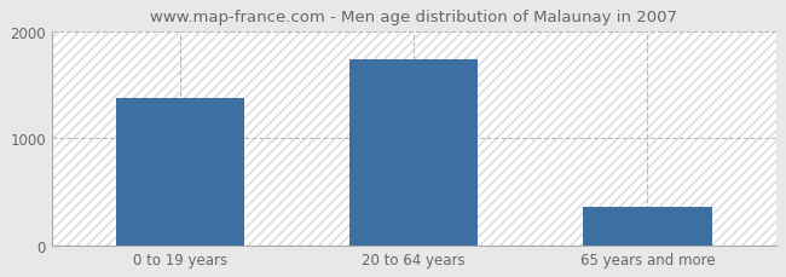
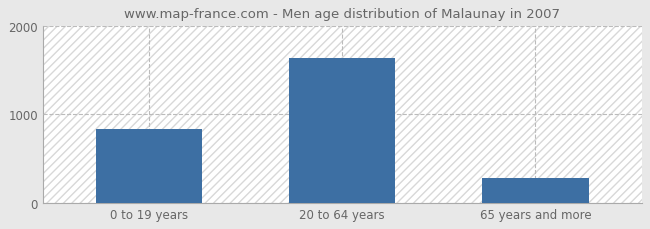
0 to 19 years: 1380 -> 830
20 to 64 years: 1740 -> 1640
65 years and more: 360 -> 280
